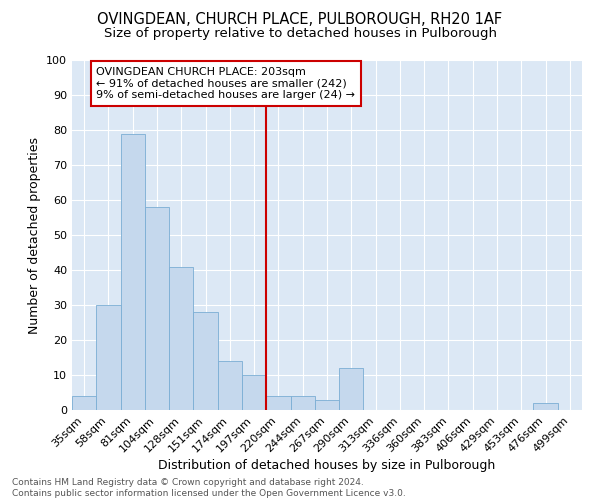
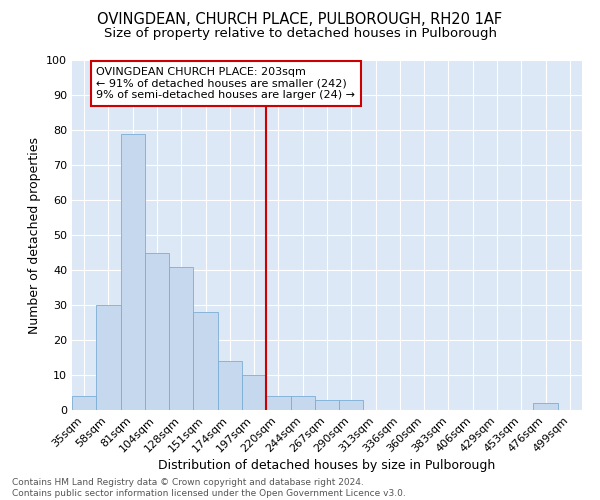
104sqm: 58 -> 45
290sqm: 12 -> 3
